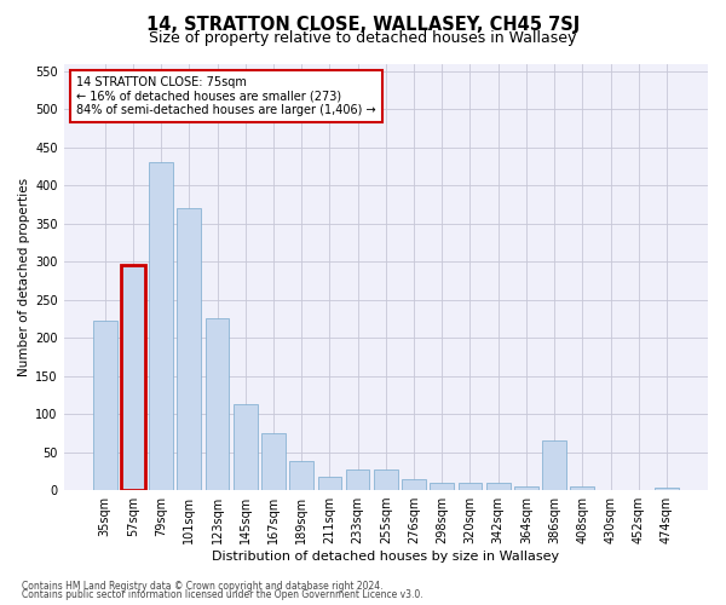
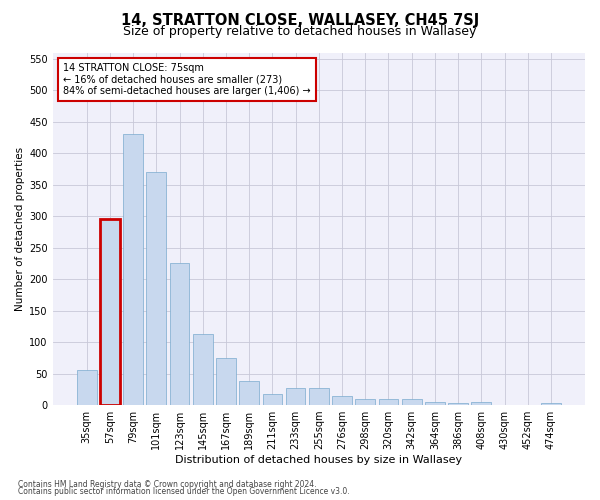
35sqm: 222 -> 55
386sqm: 66 -> 3
